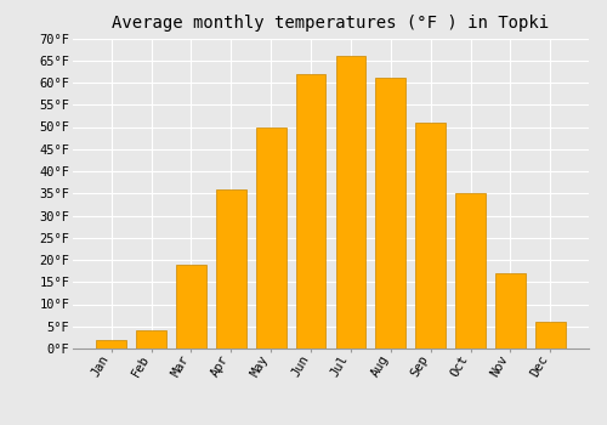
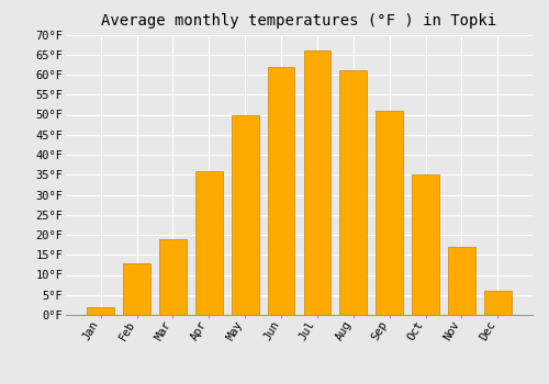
Feb: 4°F -> 13°F
